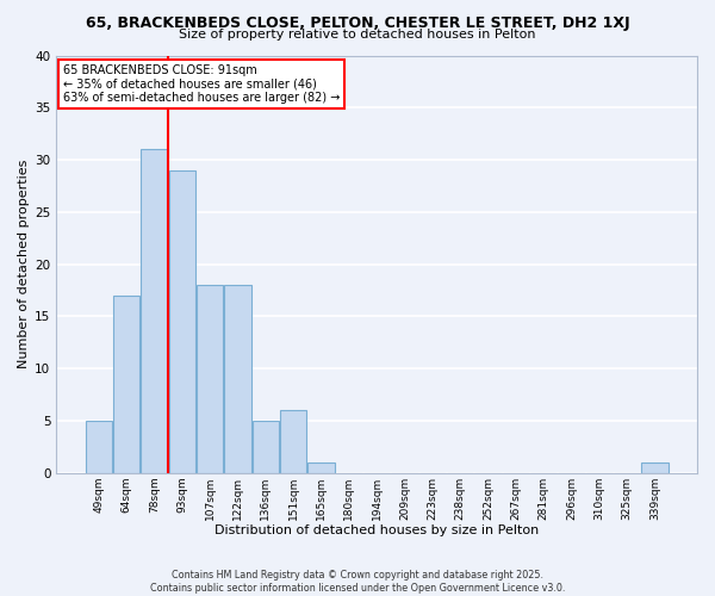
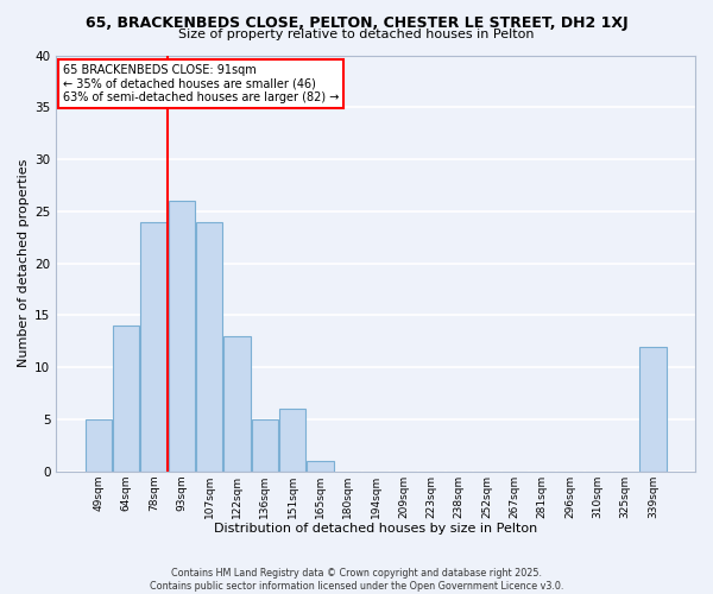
64sqm: 17 -> 14
78sqm: 31 -> 24
93sqm: 29 -> 26
107sqm: 18 -> 24
122sqm: 18 -> 13
339sqm: 1 -> 12
